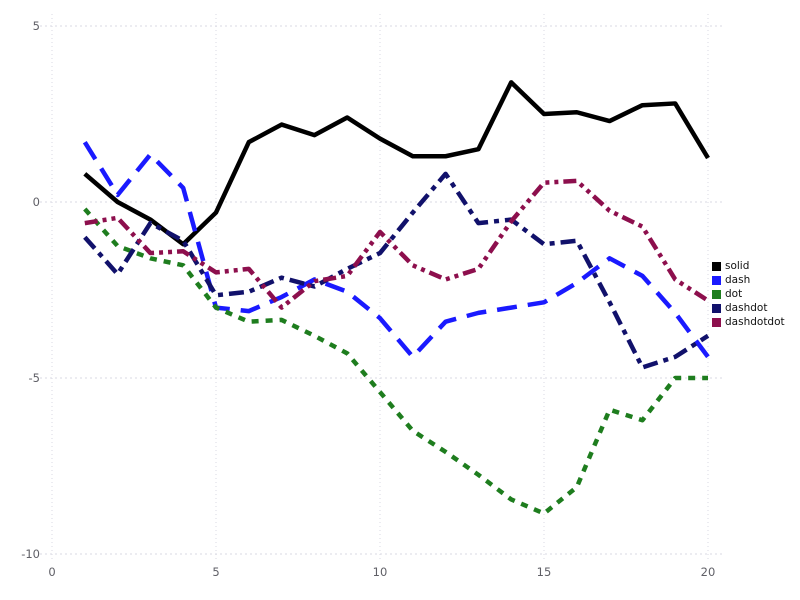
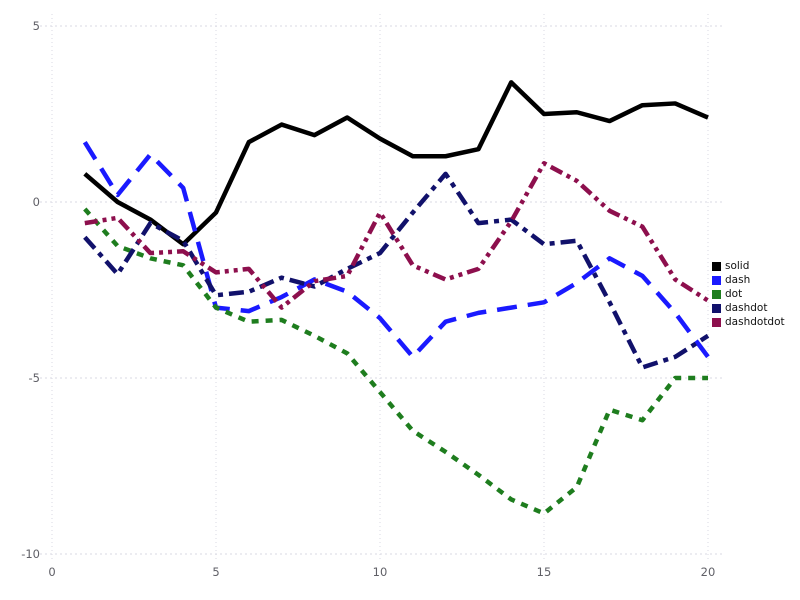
dashdotdot/10: -0.8 -> -0.3
dashdotdot/15: 0.6 -> 1.1
solid/20: 1.2 -> 2.4
